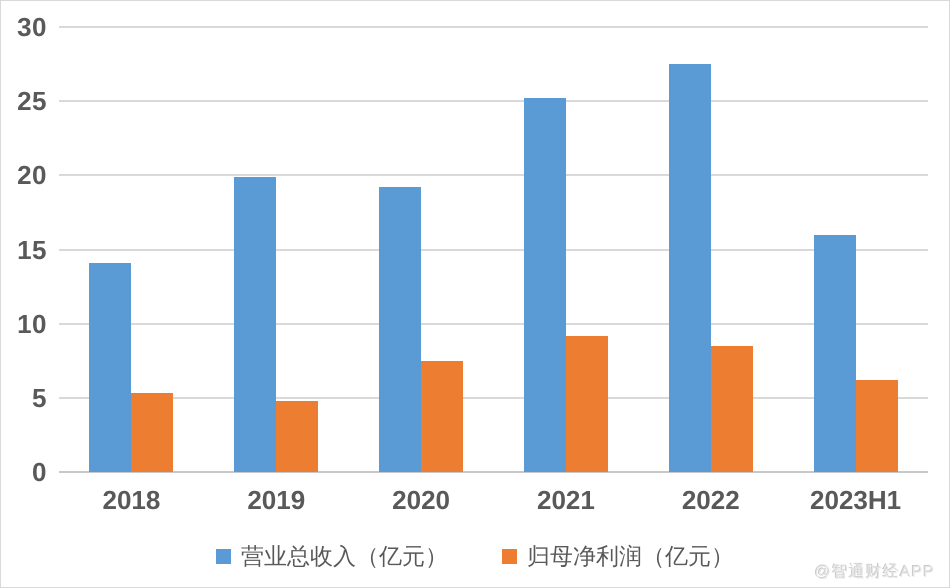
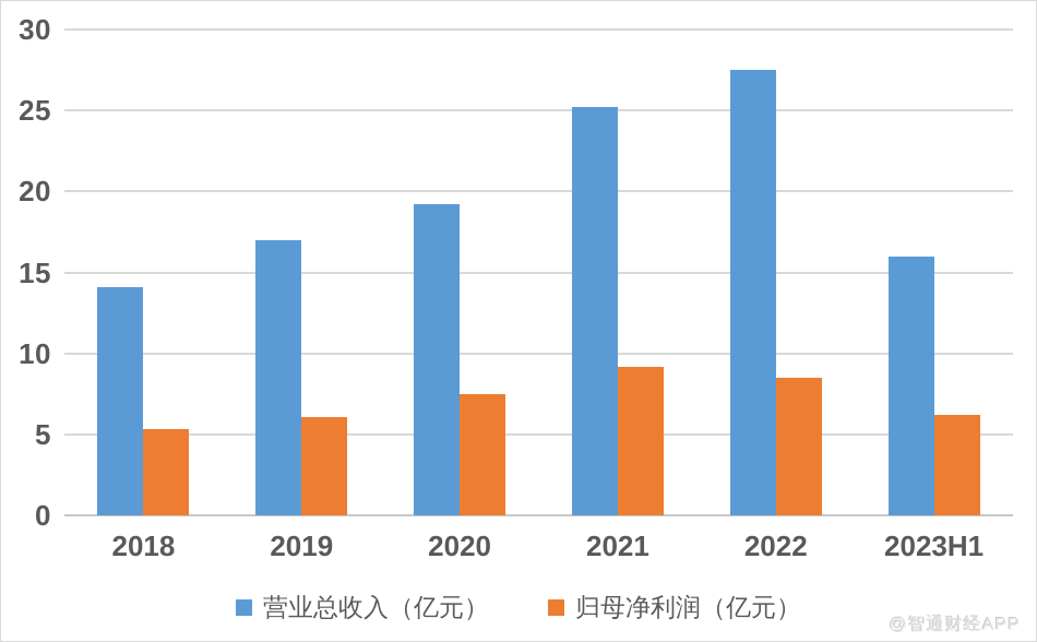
营业总收入（亿元）/2019: 19.9 -> 17.0
归母净利润（亿元）/2019: 4.8 -> 6.1
